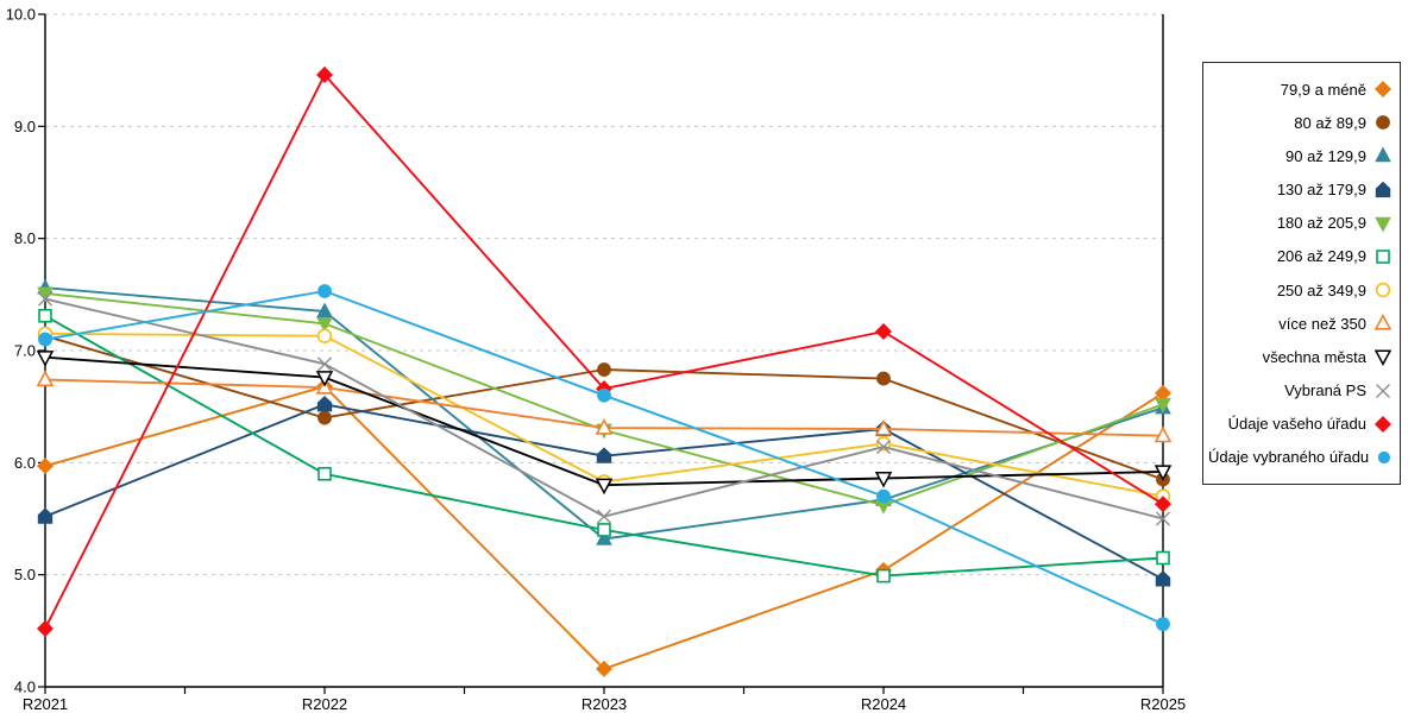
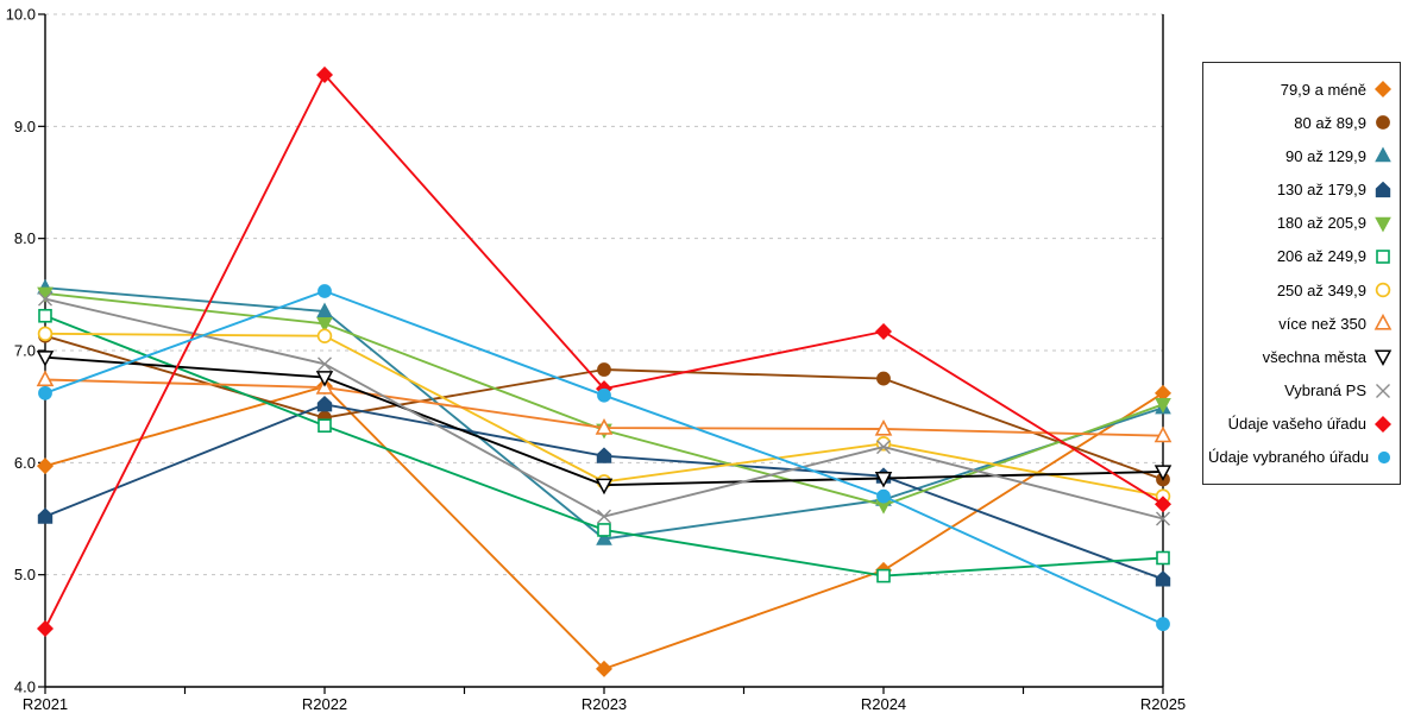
Údaje vybraného úřadu/R2021: 7.1 -> 6.6
206 až 249,9/R2022: 5.9 -> 6.3
130 až 179,9/R2024: 6.3 -> 5.9
